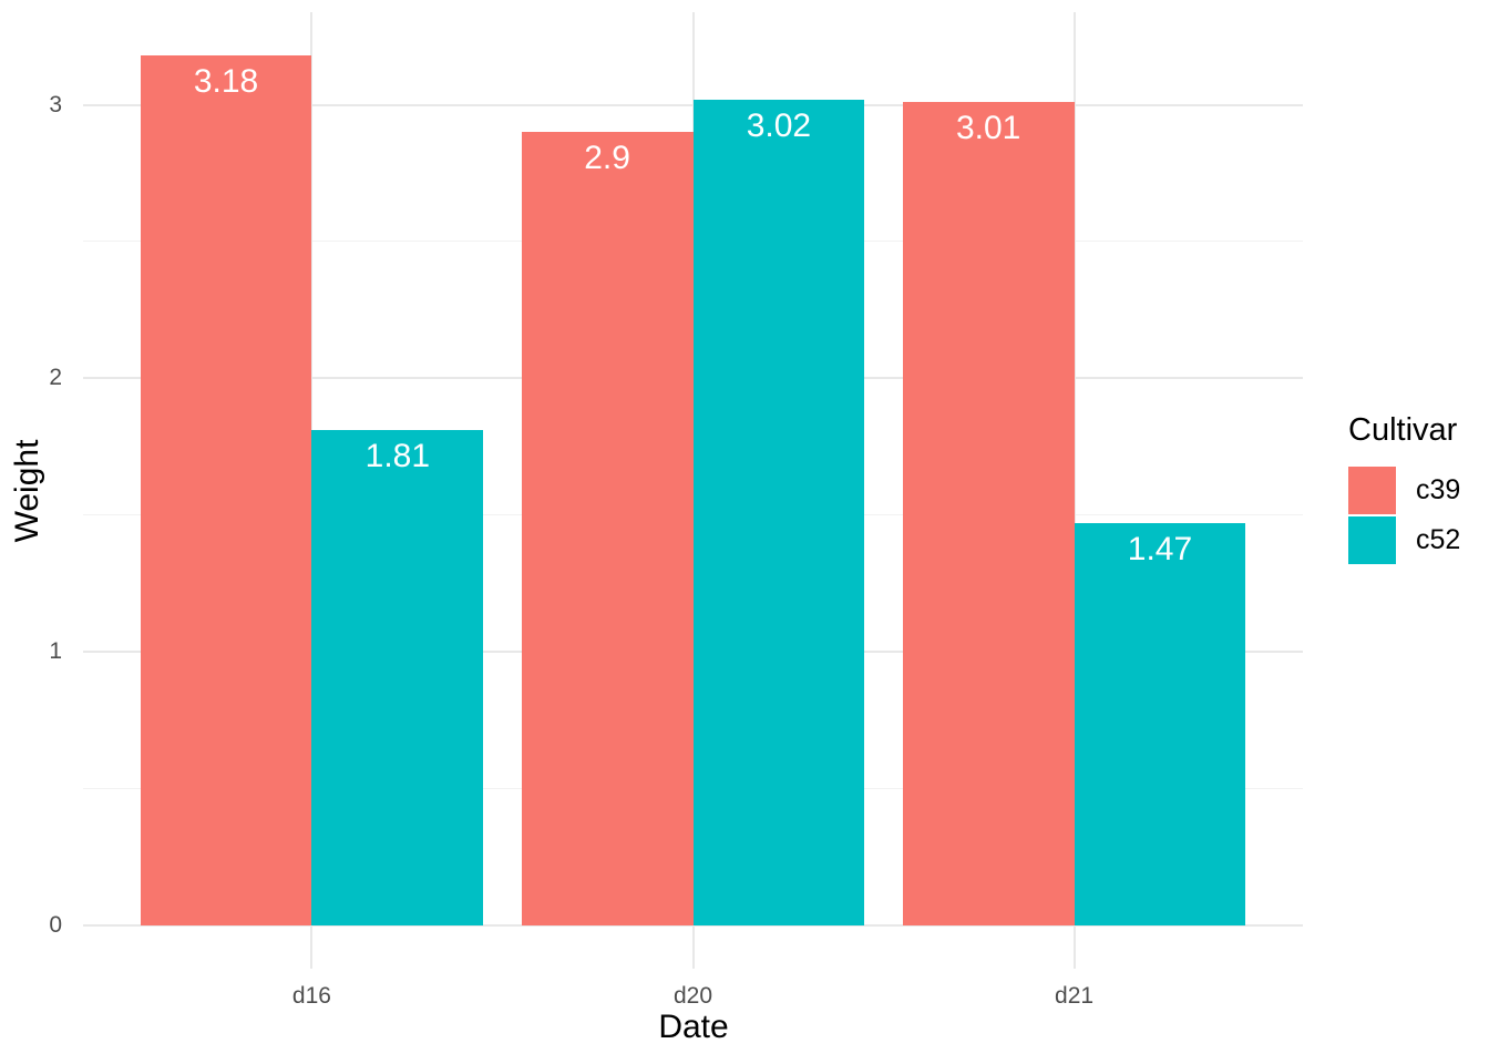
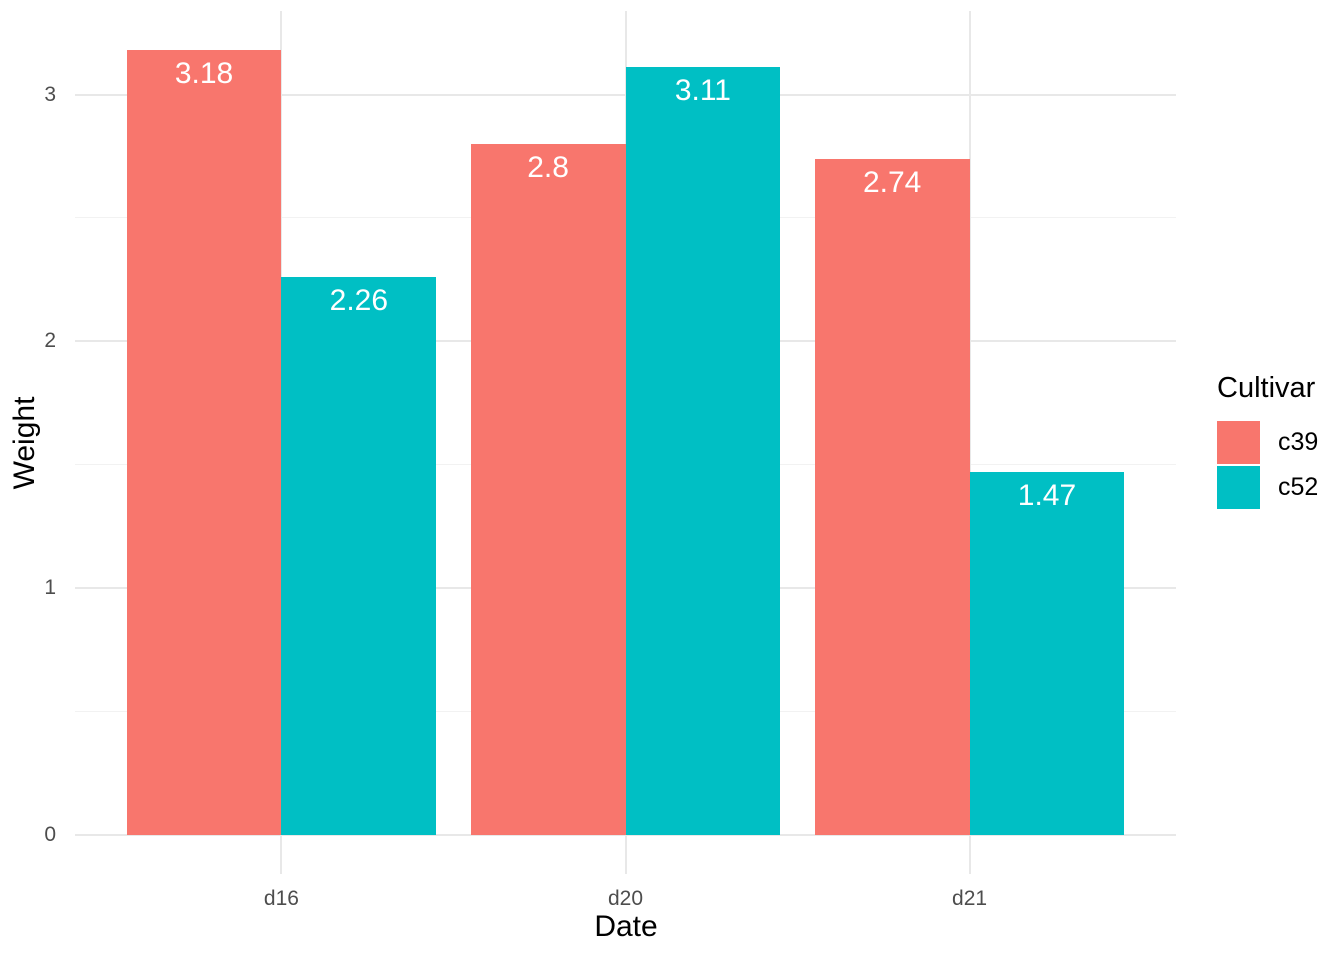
c52/d16: 1.81 -> 2.26
c39/d20: 2.9 -> 2.8
c52/d20: 3.02 -> 3.11
c39/d21: 3.01 -> 2.74
